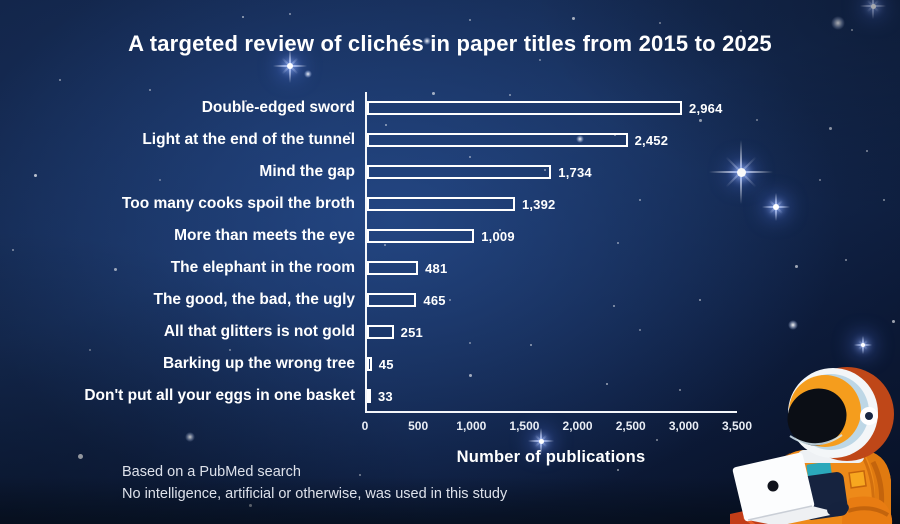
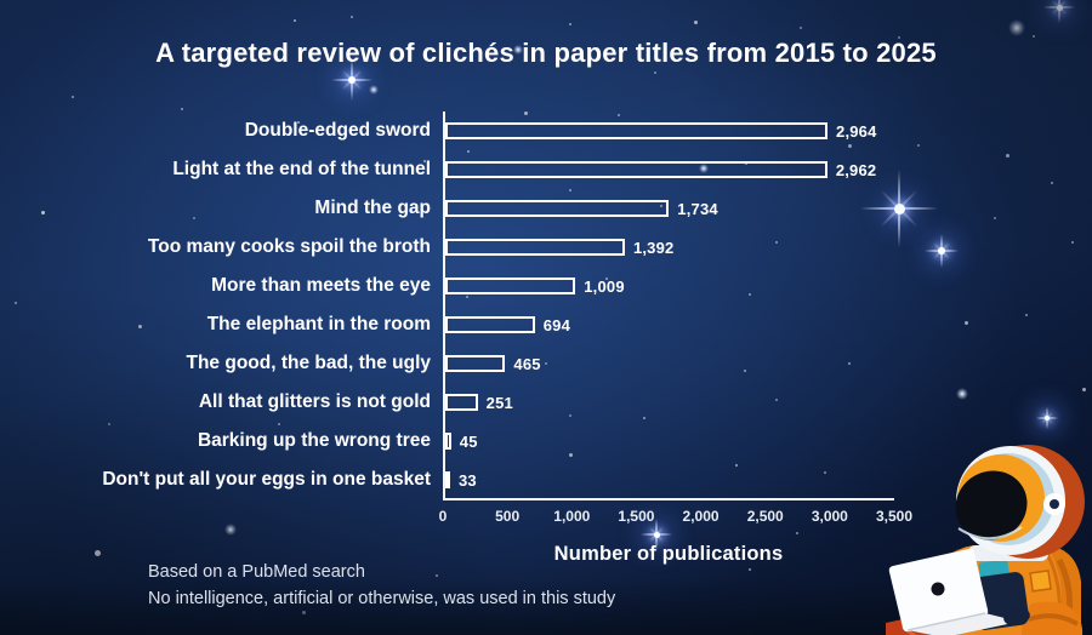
Light at the end of the tunnel: 2,452 -> 2,962
The elephant in the room: 481 -> 694
